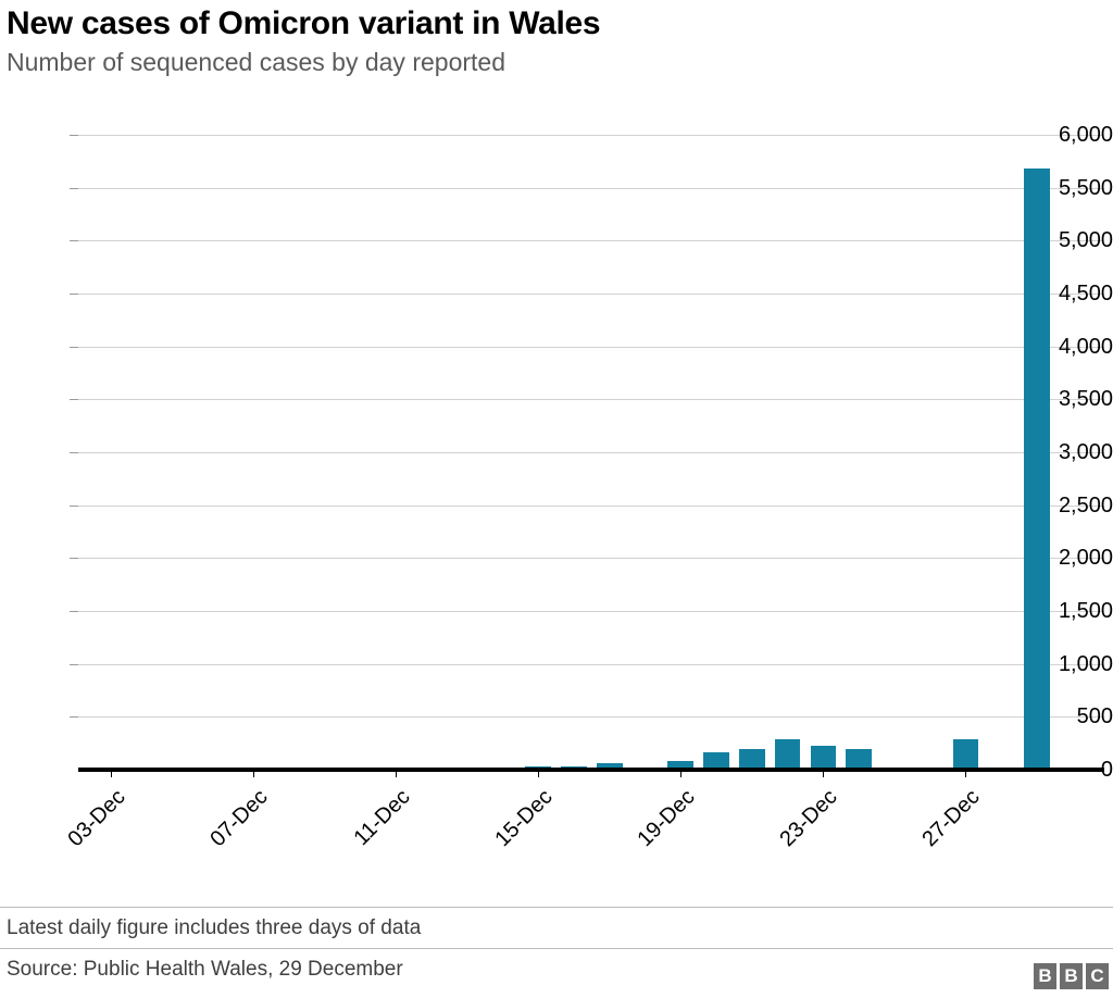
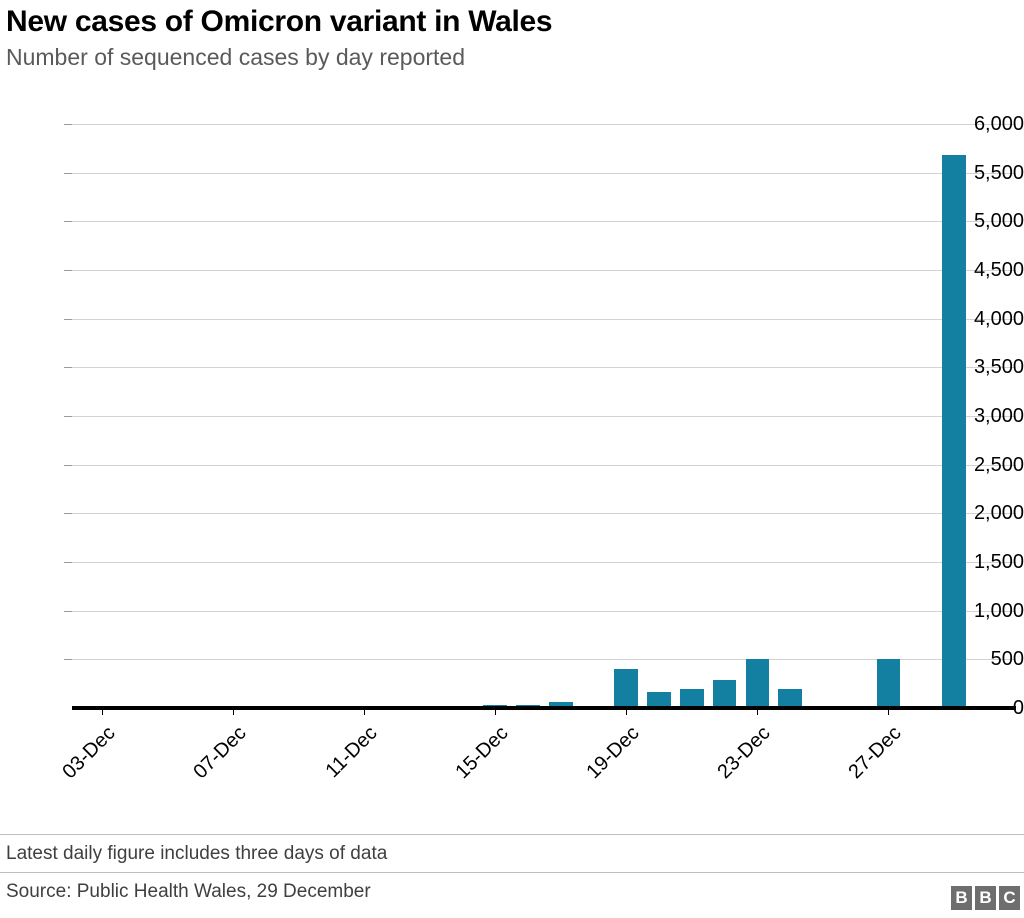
19-Dec: 100 -> 400
23-Dec: 200 -> 500
27-Dec: 300 -> 500
